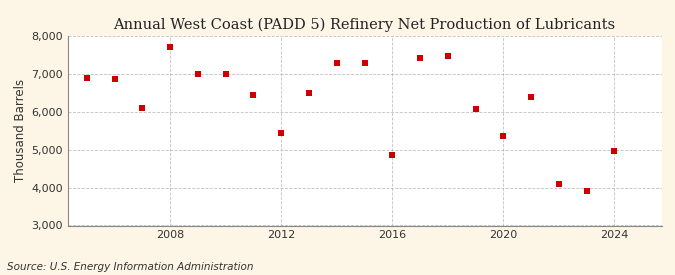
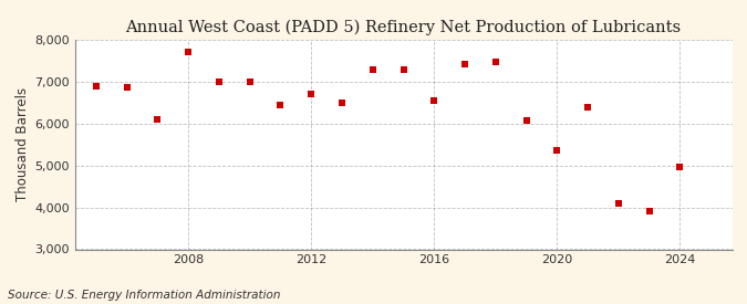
2012: 5,450 -> 6,700
2016: 4,870 -> 6,550
